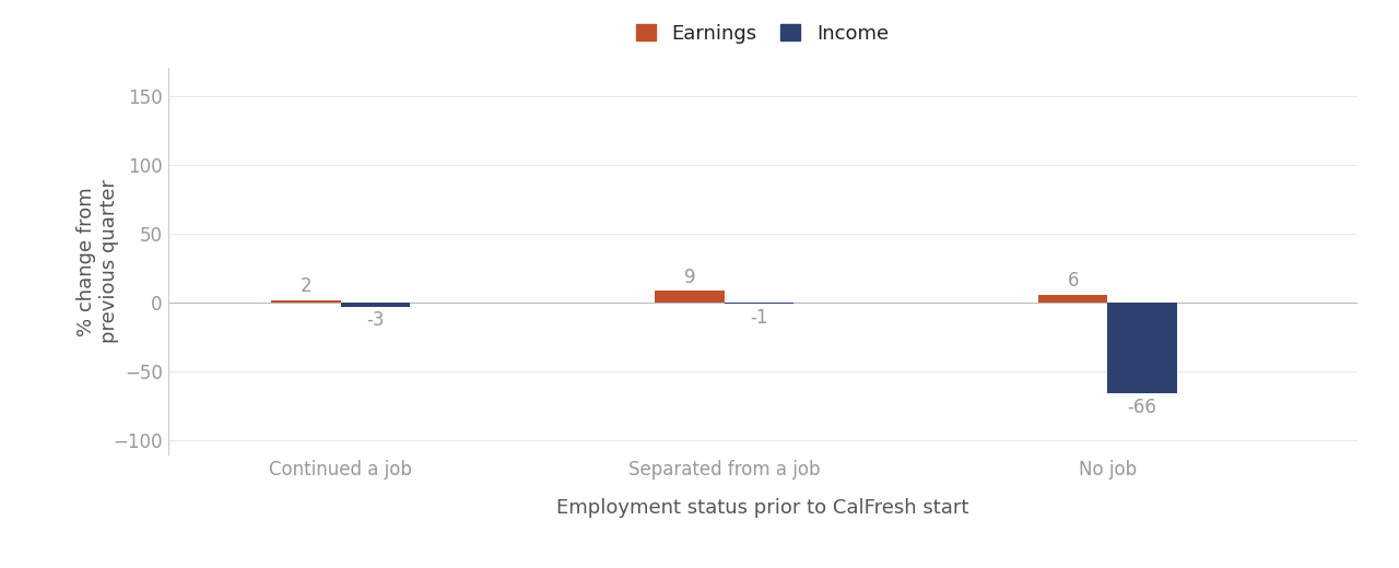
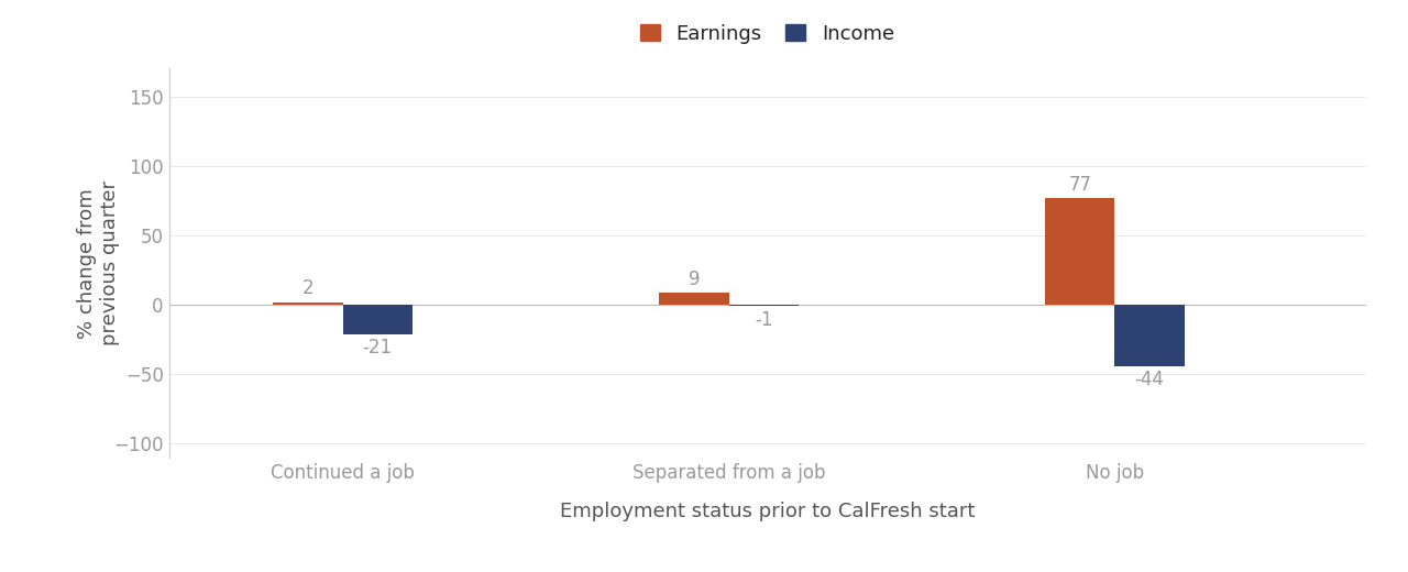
Income/Continued a job: -3 -> -21
Earnings/No job: 6 -> 77
Income/No job: -66 -> -44
